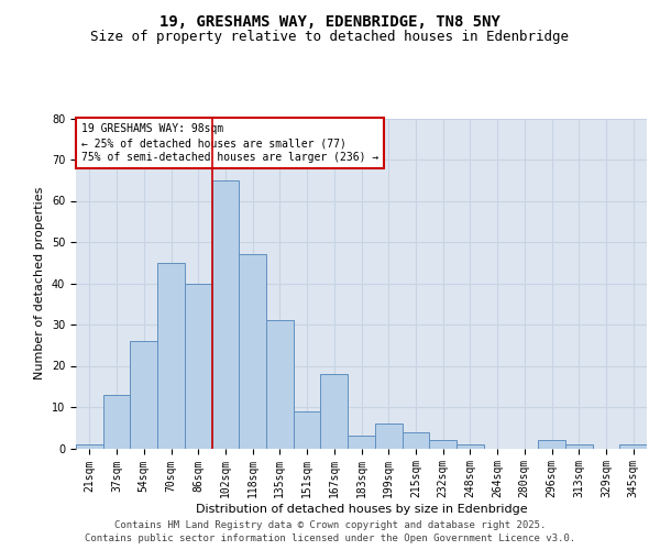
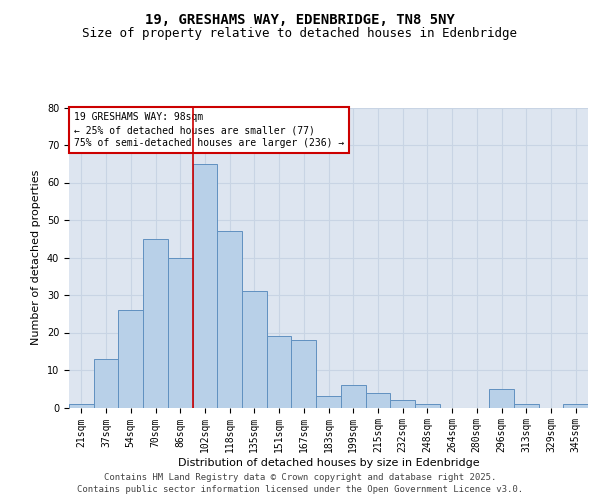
151sqm: 9 -> 19
296sqm: 2 -> 5
